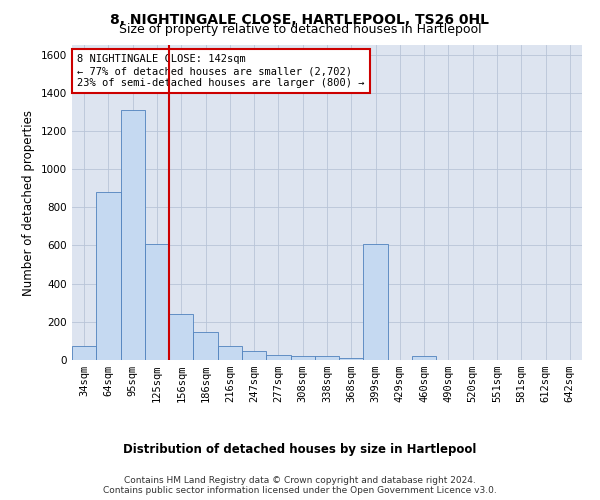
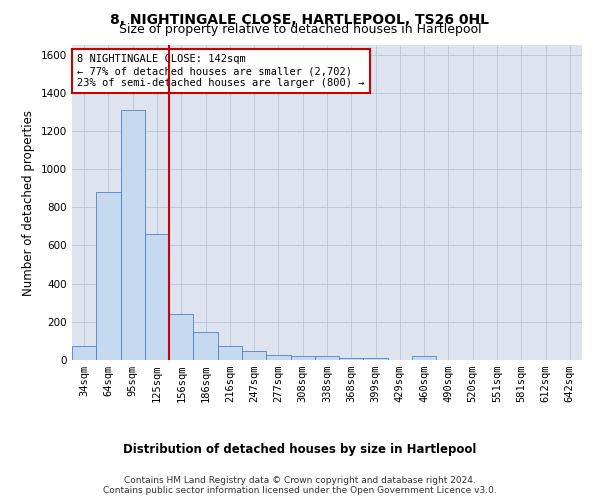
125sqm: 610 -> 660
399sqm: 610 -> 10
